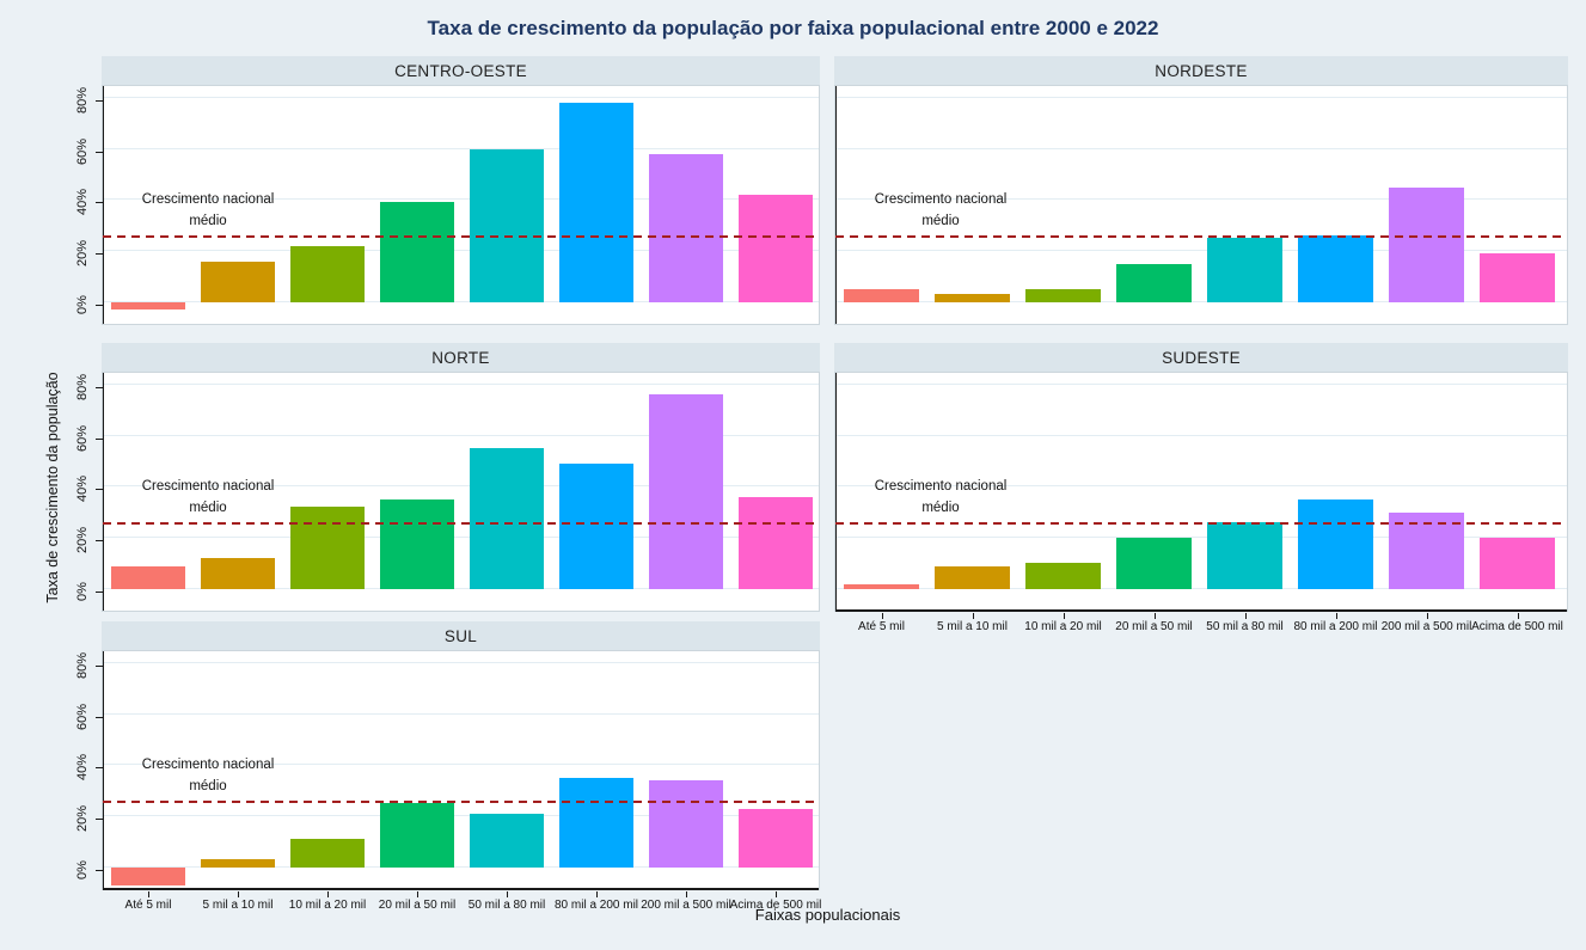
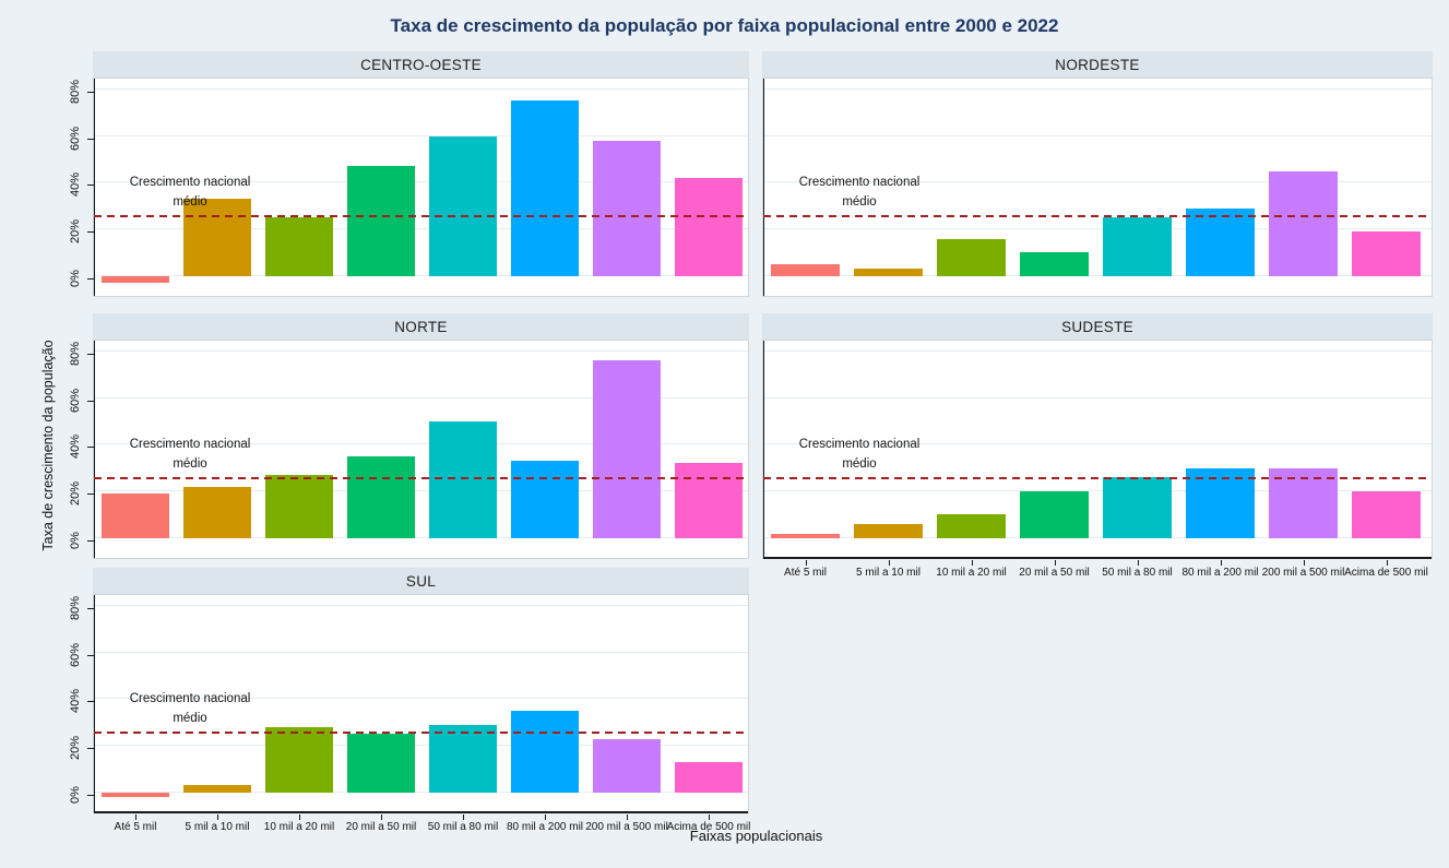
NORTE/Até 5 mil: 9% -> 19%
SUL/Até 5 mil: -7% -> -2%
CENTRO-OESTE/5 mil a 10 mil: 16% -> 33%
NORTE/5 mil a 10 mil: 12% -> 22%
SUDESTE/5 mil a 10 mil: 9% -> 6%
CENTRO-OESTE/10 mil a 20 mil: 22% -> 25%
NORDESTE/10 mil a 20 mil: 5% -> 16%
NORTE/10 mil a 20 mil: 32% -> 27%
SUL/10 mil a 20 mil: 11% -> 28%
CENTRO-OESTE/20 mil a 50 mil: 39% -> 47%
NORDESTE/20 mil a 50 mil: 15% -> 10%
NORTE/50 mil a 80 mil: 55% -> 50%
SUL/50 mil a 80 mil: 21% -> 29%
CENTRO-OESTE/80 mil a 200 mil: 78% -> 75%
NORDESTE/80 mil a 200 mil: 26% -> 29%
NORTE/80 mil a 200 mil: 49% -> 33%
SUDESTE/80 mil a 200 mil: 35% -> 30%
SUL/200 mil a 500 mil: 34% -> 23%
NORTE/Acima de 500 mil: 36% -> 32%
SUL/Acima de 500 mil: 23% -> 13%
